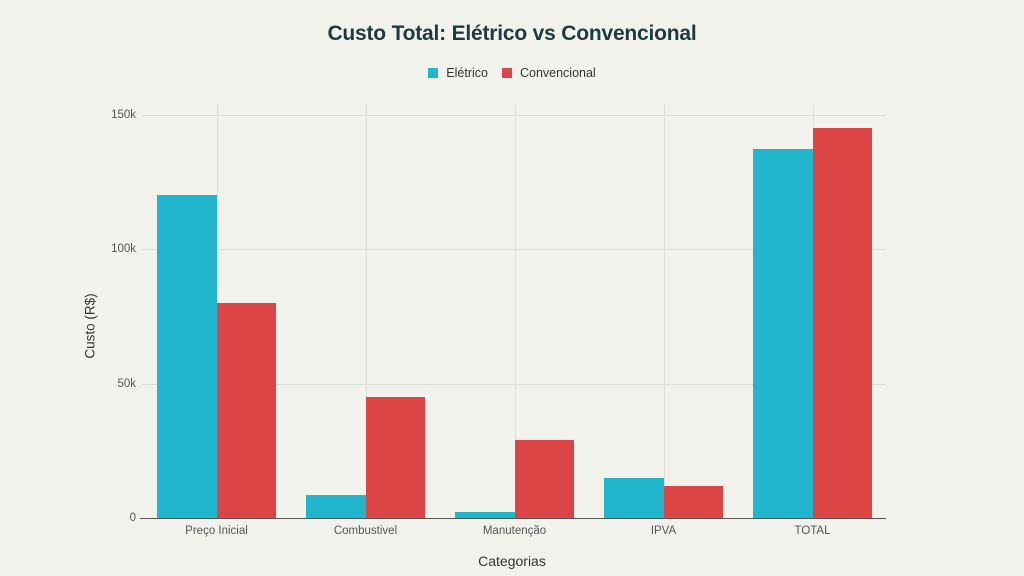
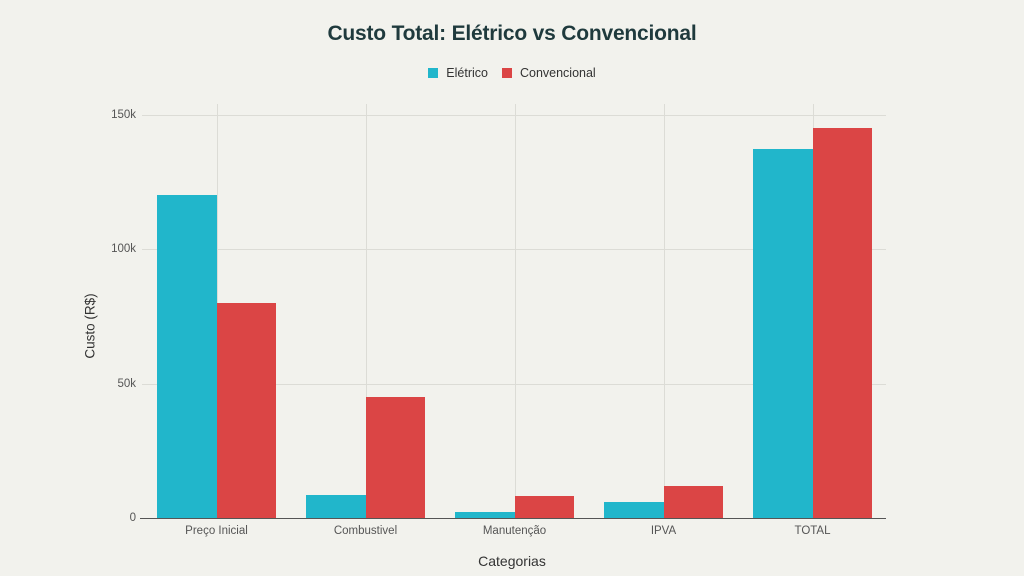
Convencional/Manutenção: 29k -> 8k
Elétrico/IPVA: 15k -> 6k
